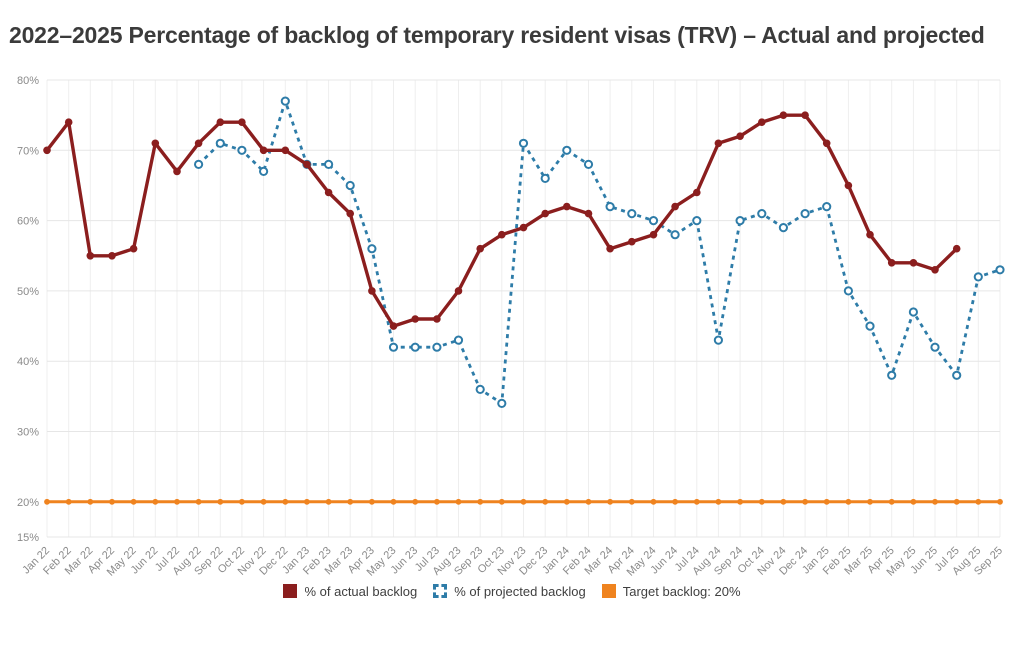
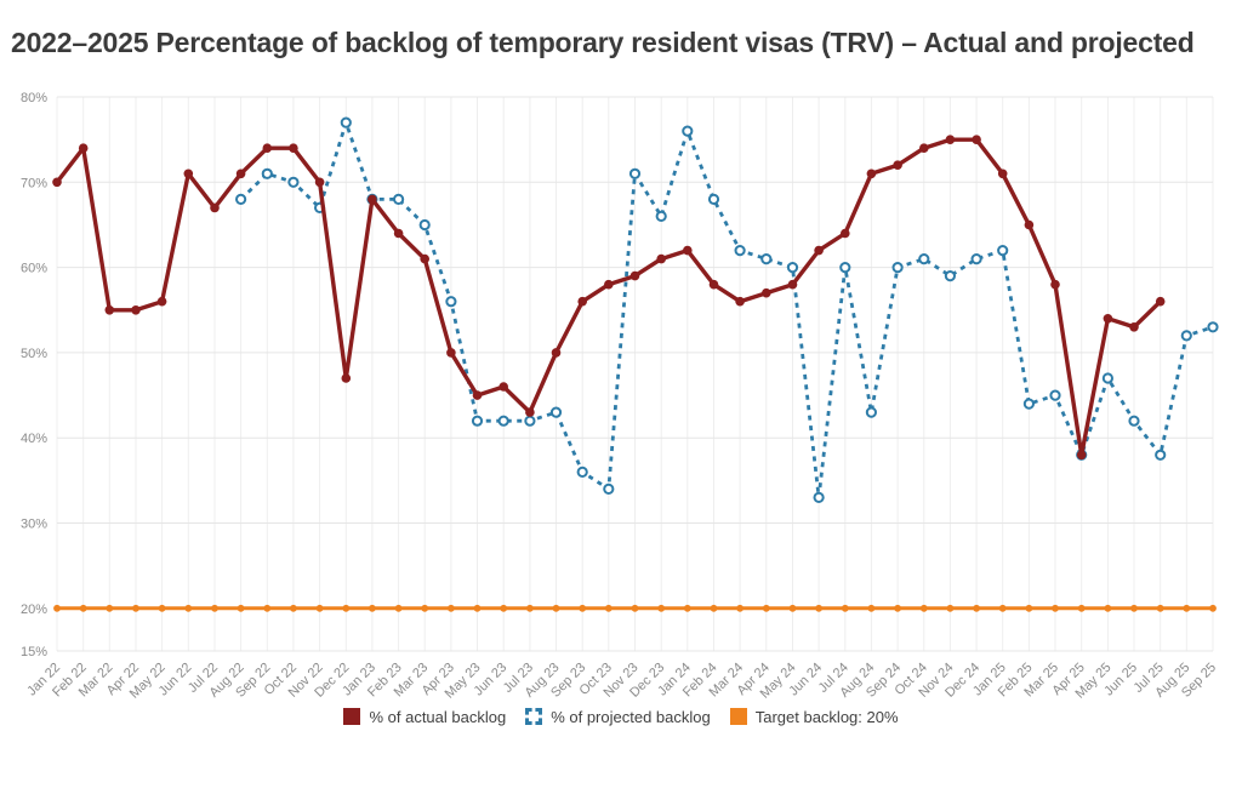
% of actual backlog/Dec 22: 70% -> 47%
% of actual backlog/Jul 23: 46% -> 43%
% of projected backlog/Jan 24: 70% -> 76%
% of actual backlog/Feb 24: 61% -> 58%
% of projected backlog/Jun 24: 58% -> 33%
% of projected backlog/Feb 25: 50% -> 44%
% of actual backlog/Apr 25: 54% -> 38%
